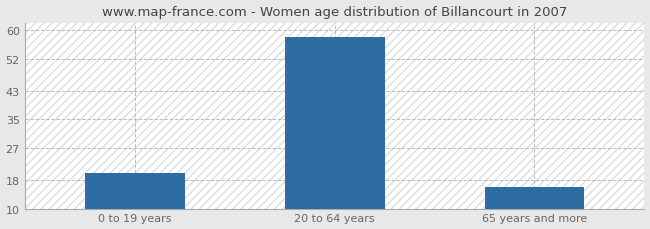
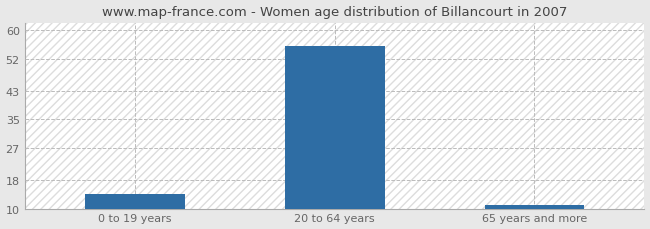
0 to 19 years: 20.0 -> 14.0
20 to 64 years: 58.0 -> 55.5
65 years and more: 16.0 -> 11.0
